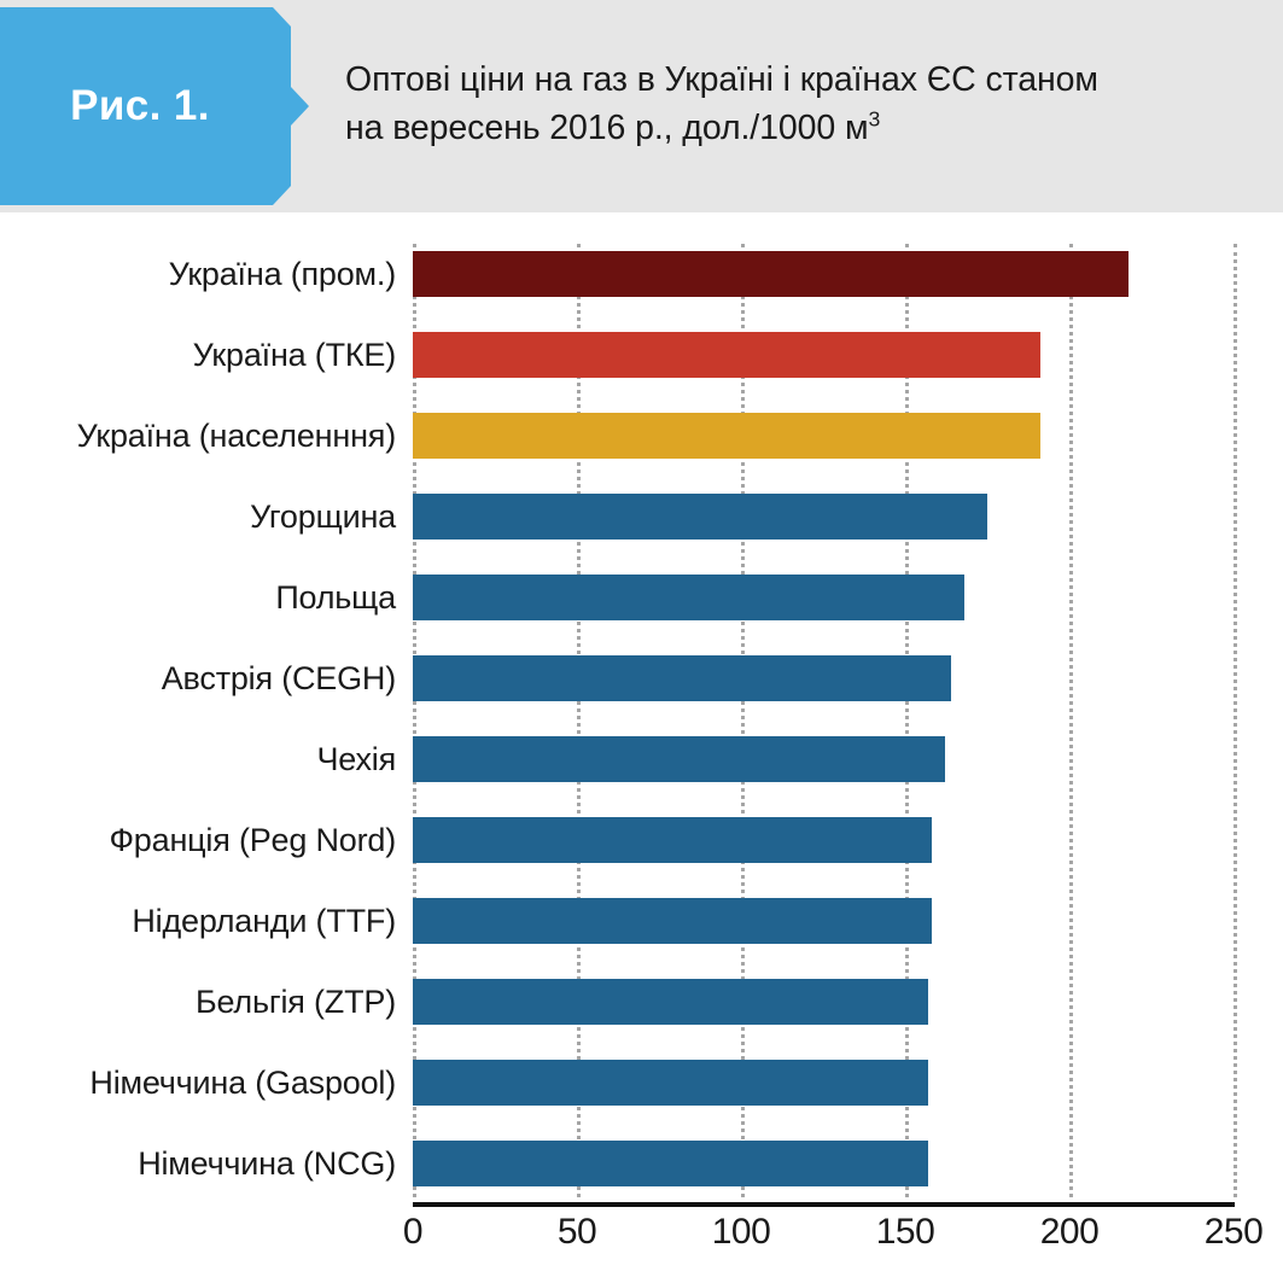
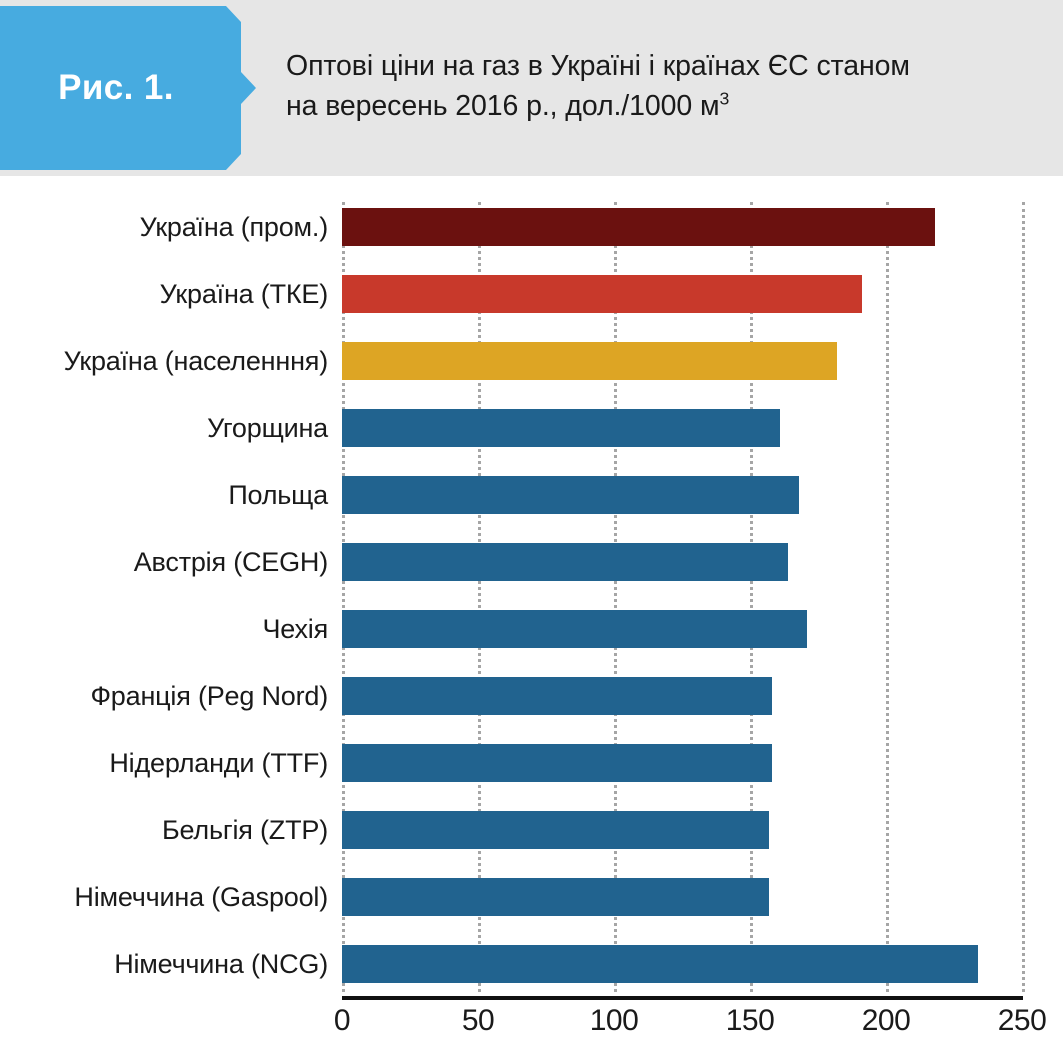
Україна (населенння): 191 -> 182
Угорщина: 175 -> 161
Чехія: 162 -> 171
Німеччина (NCG): 157 -> 234
